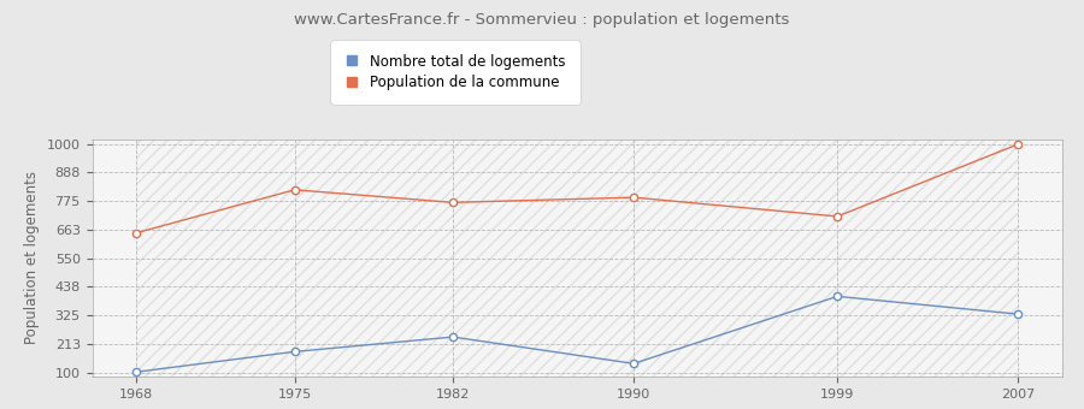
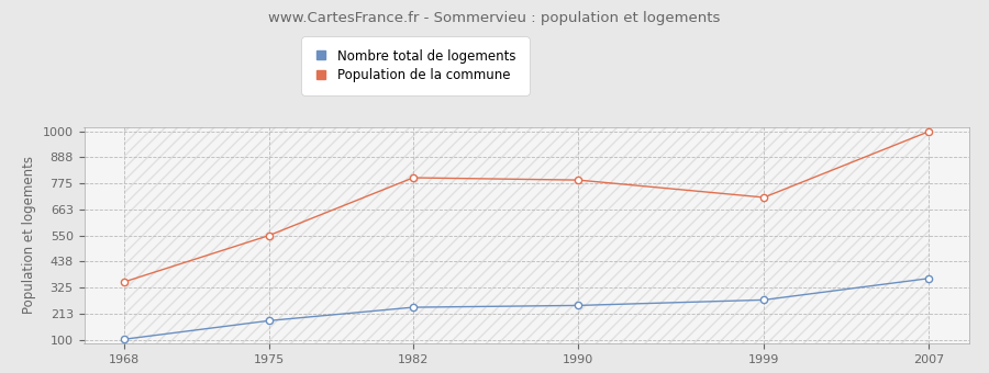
Population de la commune/1968: 650 -> 350
Population de la commune/1975: 820 -> 550
Population de la commune/1982: 770 -> 800
Nombre total de logements/1990: 135 -> 248
Nombre total de logements/1999: 400 -> 272
Nombre total de logements/2007: 330 -> 365
